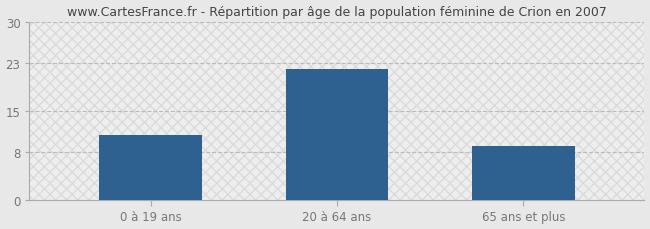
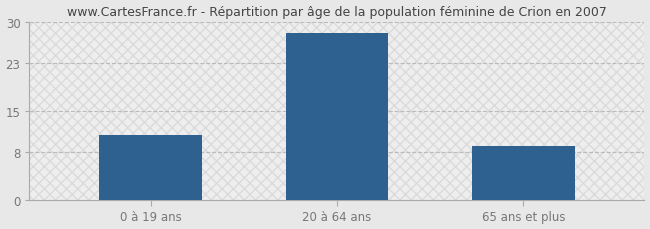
20 à 64 ans: 22 -> 28
